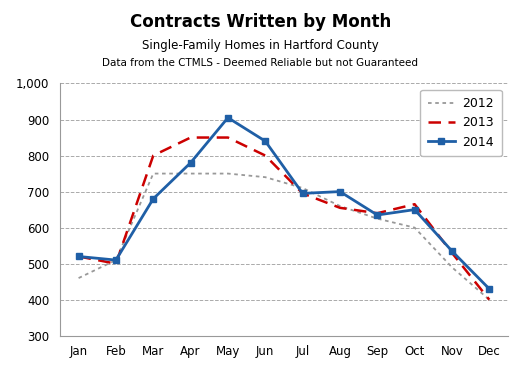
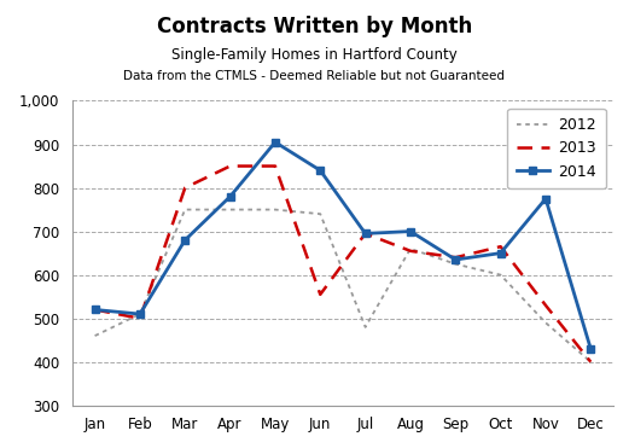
2013/Jun: 800 -> 555
2012/Jul: 710 -> 480
2014/Nov: 535 -> 775
